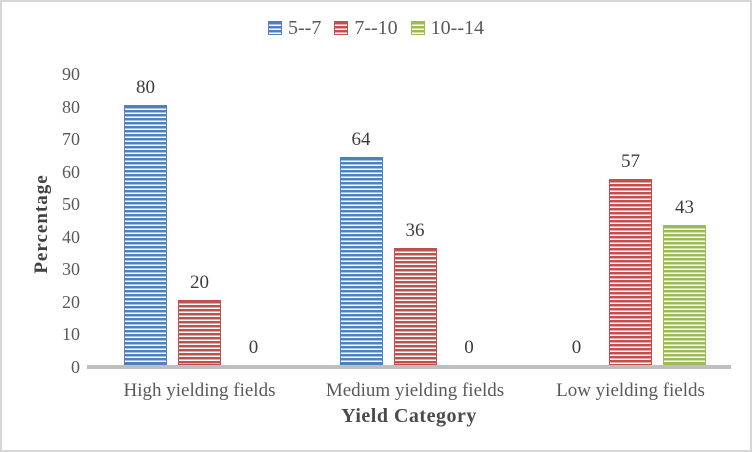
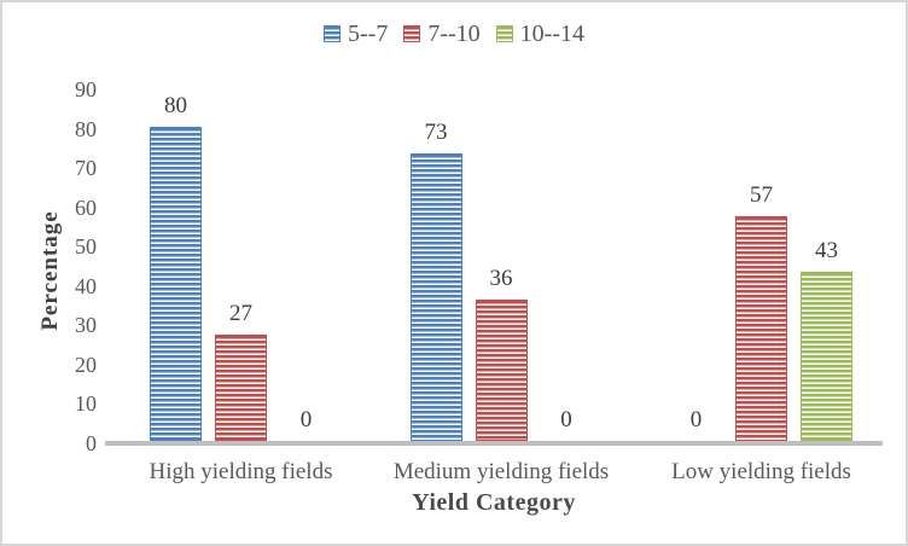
7--10/High yielding fields: 20 -> 27
5--7/Medium yielding fields: 64 -> 73
